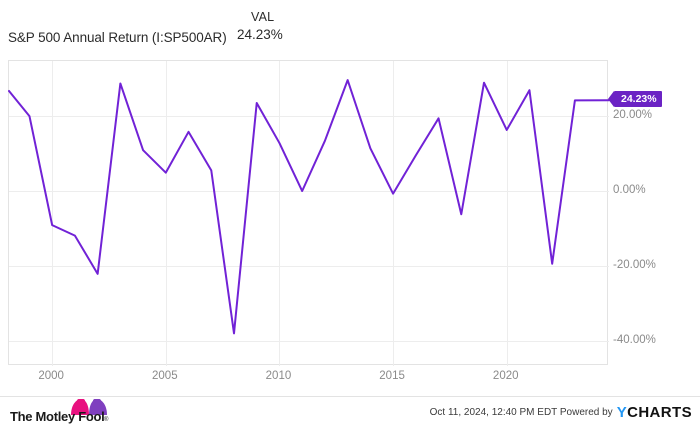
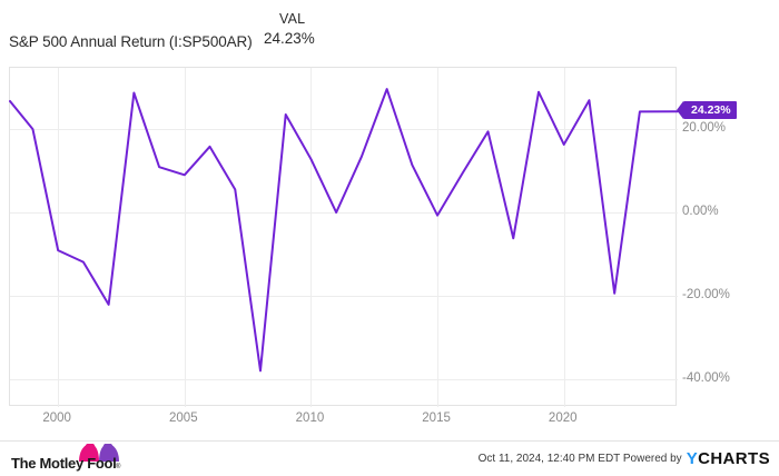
2005: 5% -> 9%
